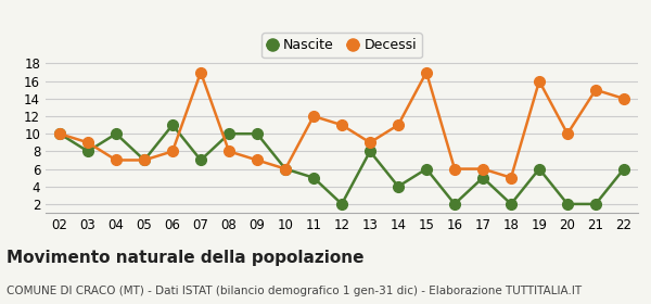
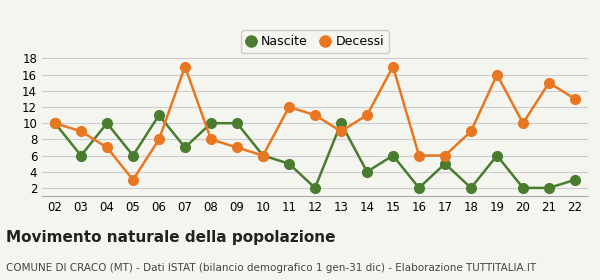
Nascite/03: 8 -> 6
Nascite/05: 7 -> 6
Decessi/05: 7 -> 3
Nascite/13: 8 -> 10
Decessi/18: 5 -> 9
Nascite/22: 6 -> 3
Decessi/22: 14 -> 13
